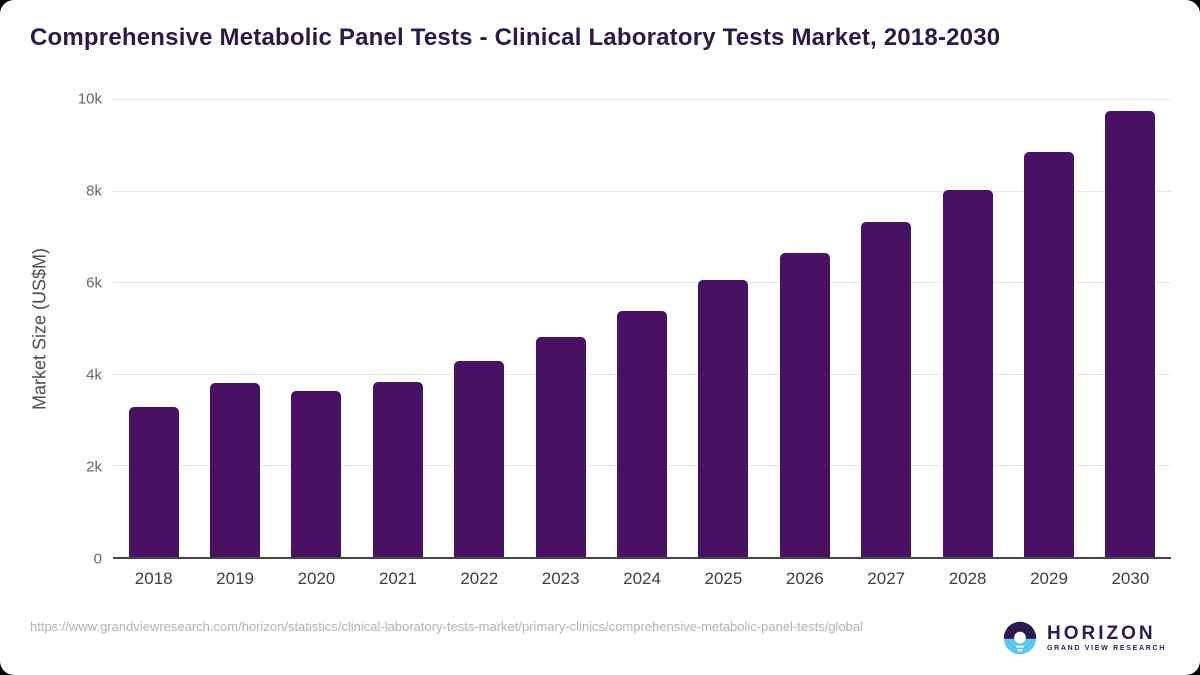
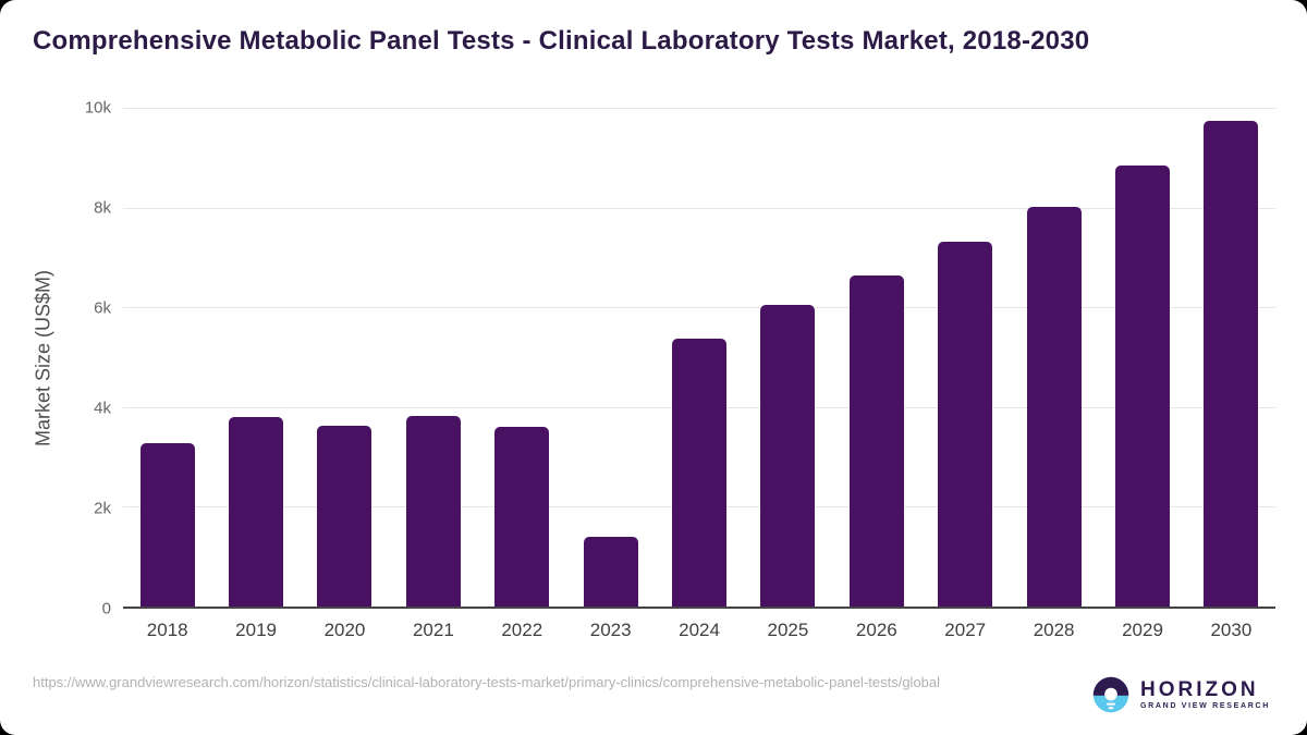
2022: 4.3k -> 3.6k
2023: 4.8k -> 1.4k
